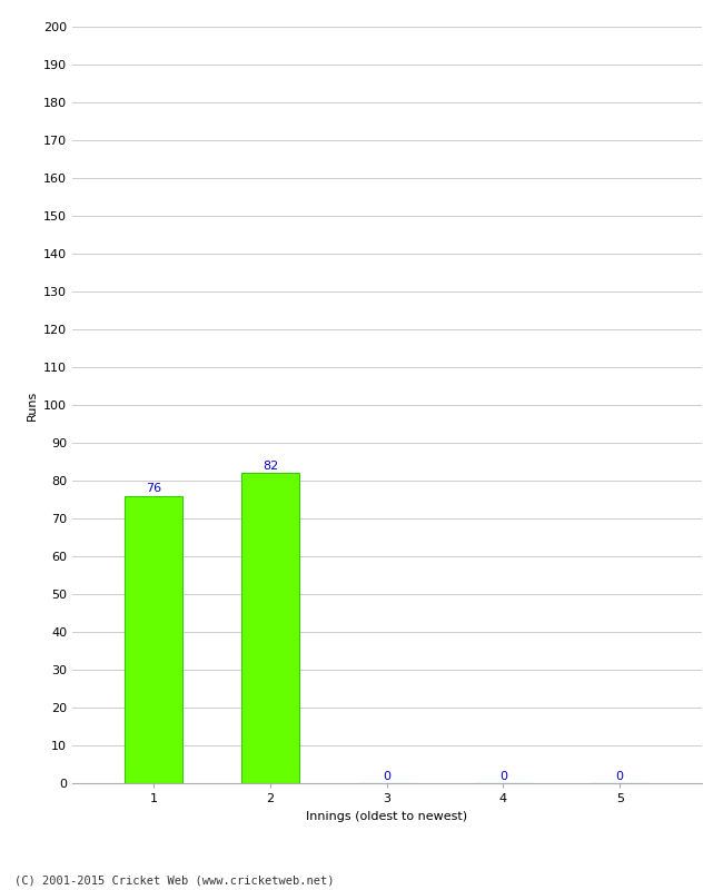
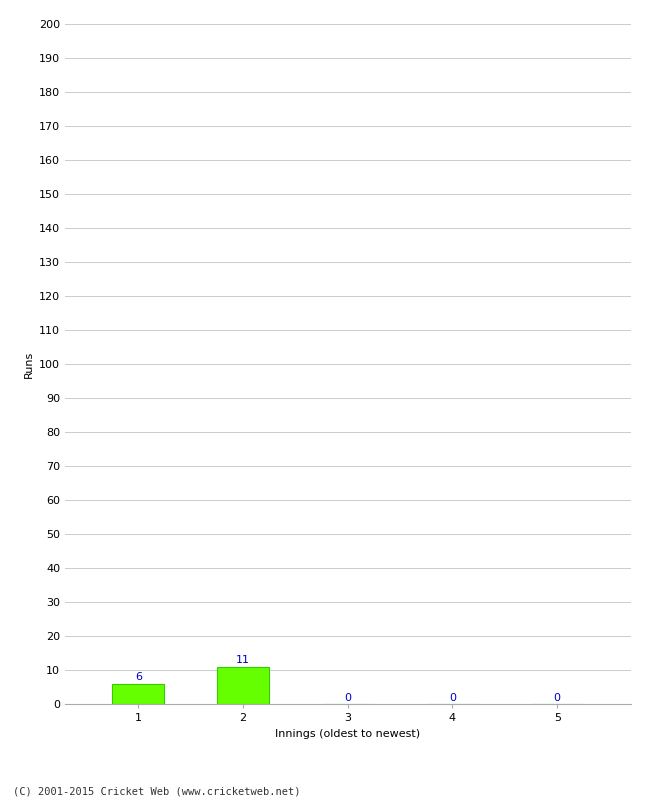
1: 76 -> 6
2: 82 -> 11
